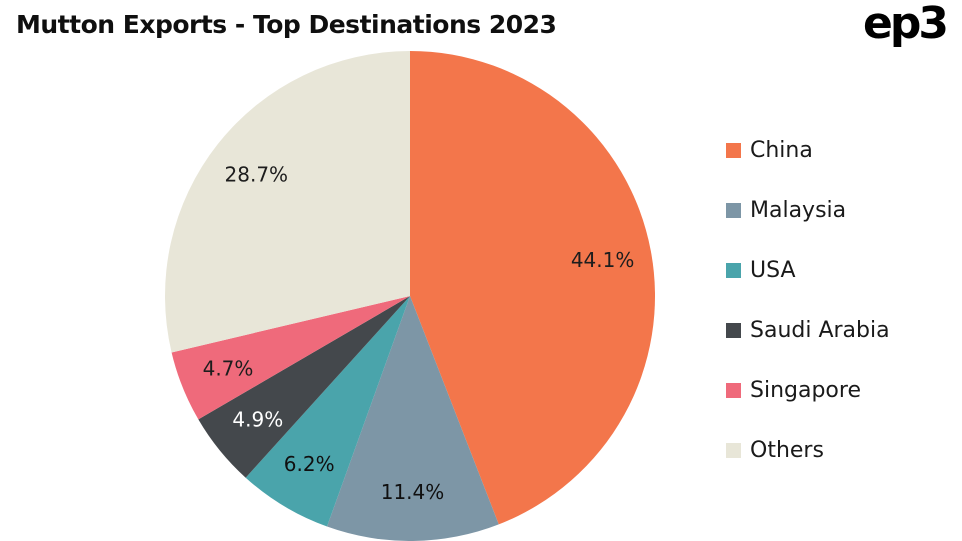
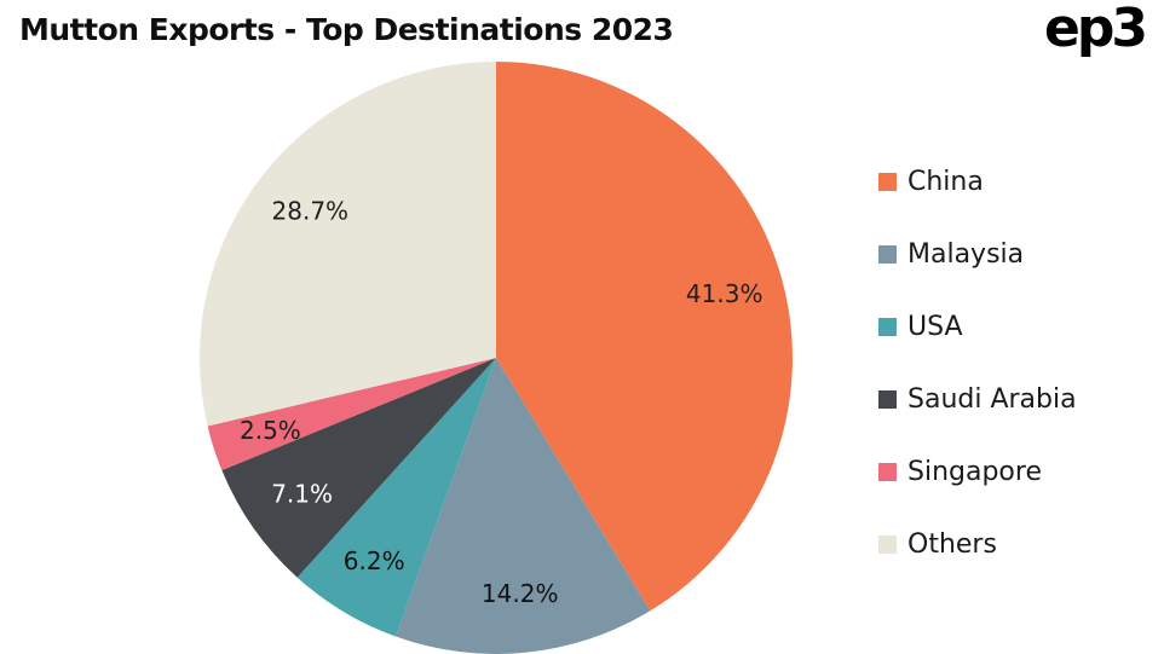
China: 44.1% -> 41.3%
Malaysia: 11.4% -> 14.2%
Saudi Arabia: 4.9% -> 7.1%
Singapore: 4.7% -> 2.5%
